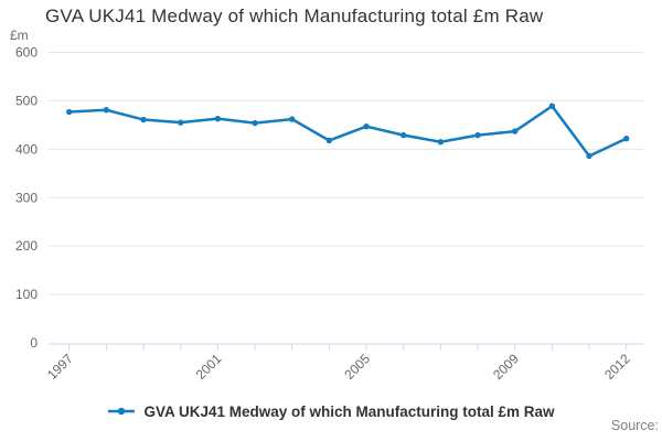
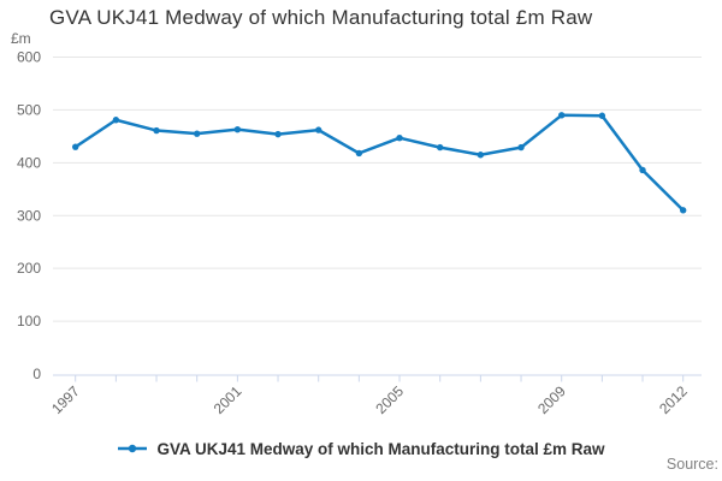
1997: 480 -> 430
2009: 440 -> 490
2012: 420 -> 310
